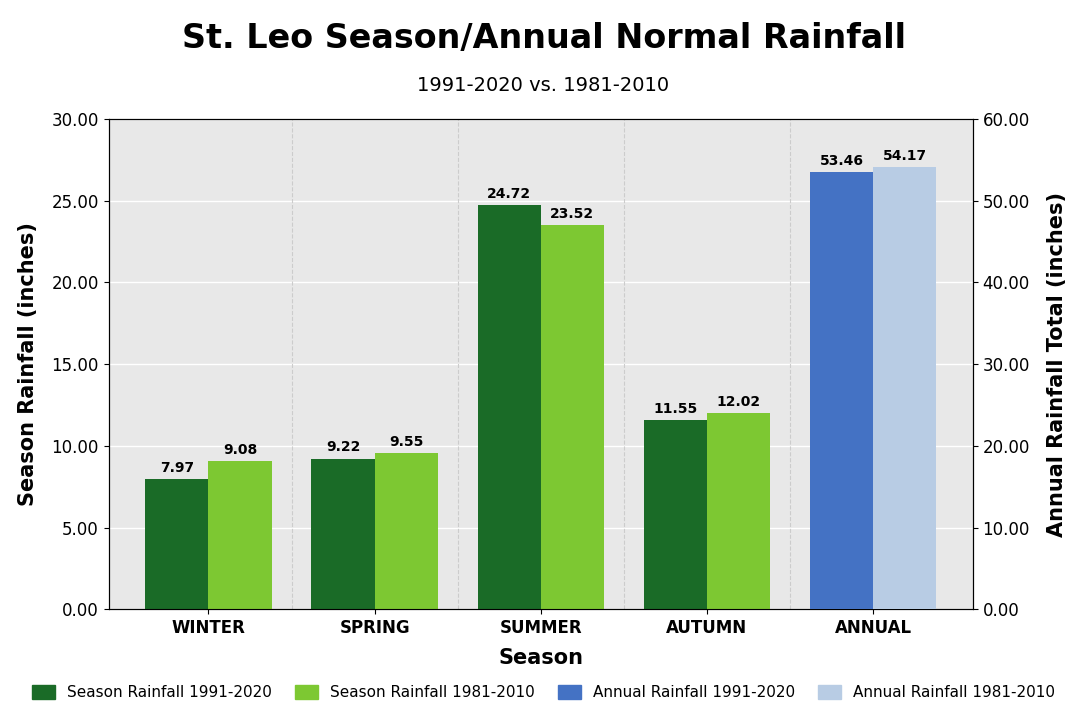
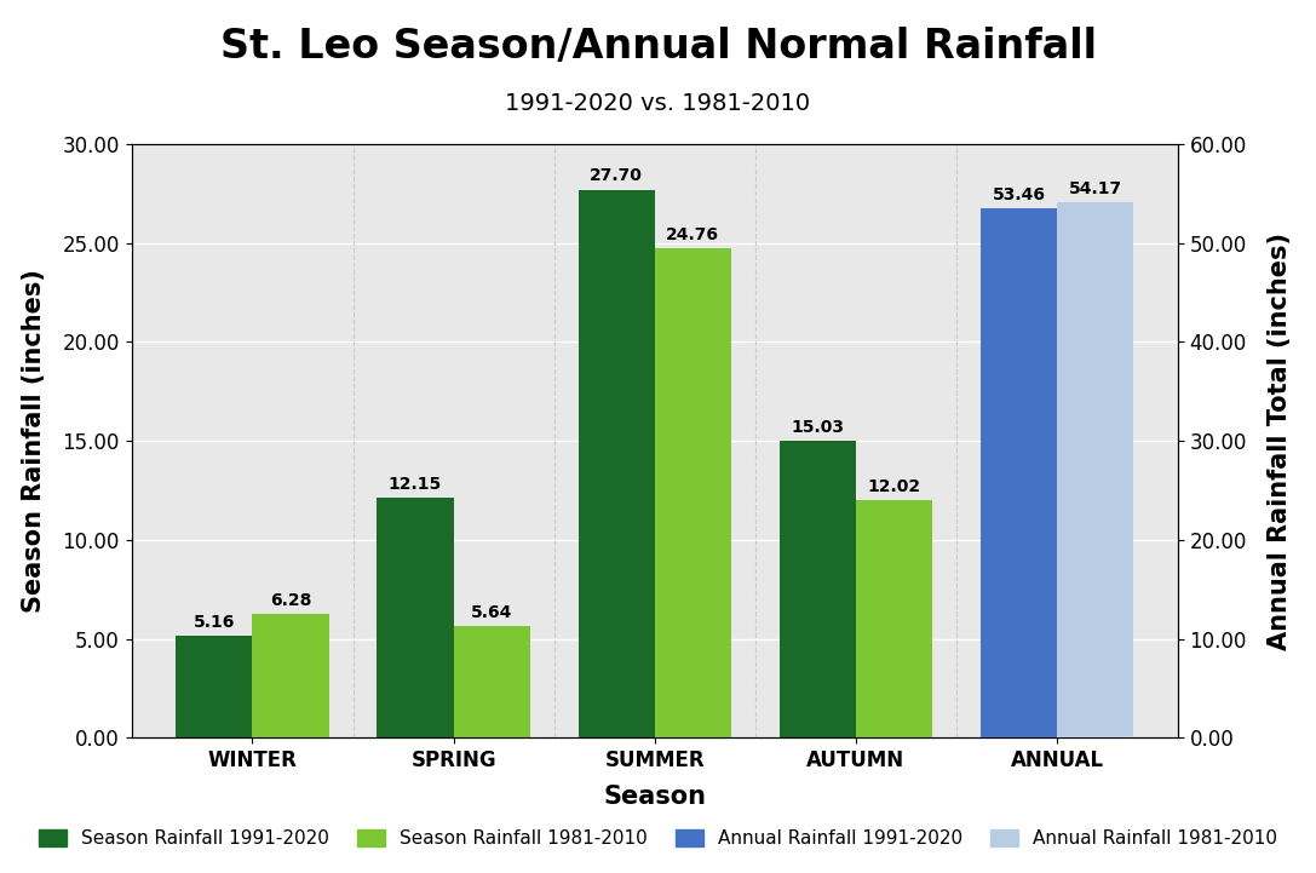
Season Rainfall 1991-2020/WINTER: 7.97 -> 5.16
Season Rainfall 1981-2010/WINTER: 9.08 -> 6.28
Season Rainfall 1991-2020/SPRING: 9.22 -> 12.15
Season Rainfall 1981-2010/SPRING: 9.55 -> 5.64
Season Rainfall 1991-2020/SUMMER: 24.72 -> 27.70
Season Rainfall 1981-2010/SUMMER: 23.52 -> 24.76
Season Rainfall 1991-2020/AUTUMN: 11.55 -> 15.03
